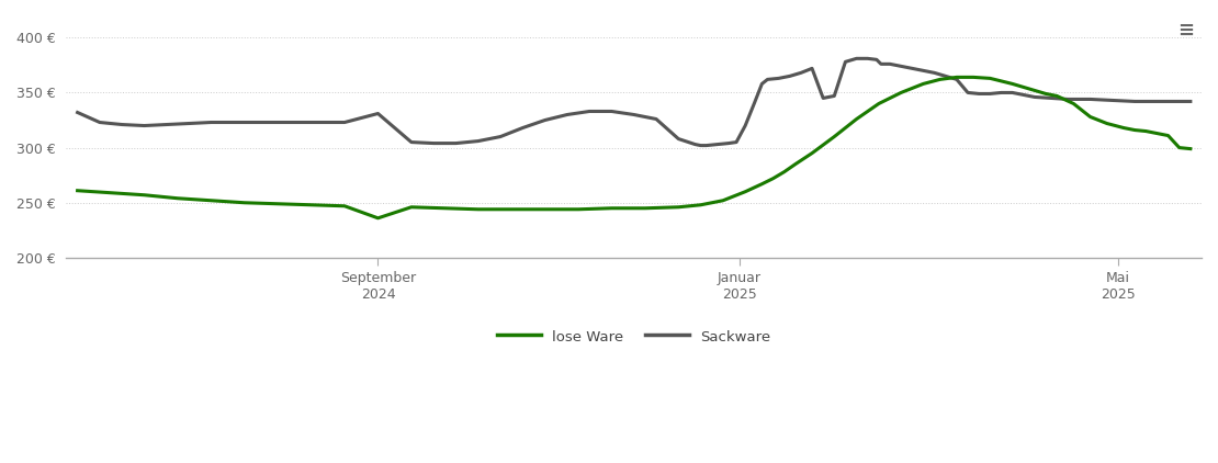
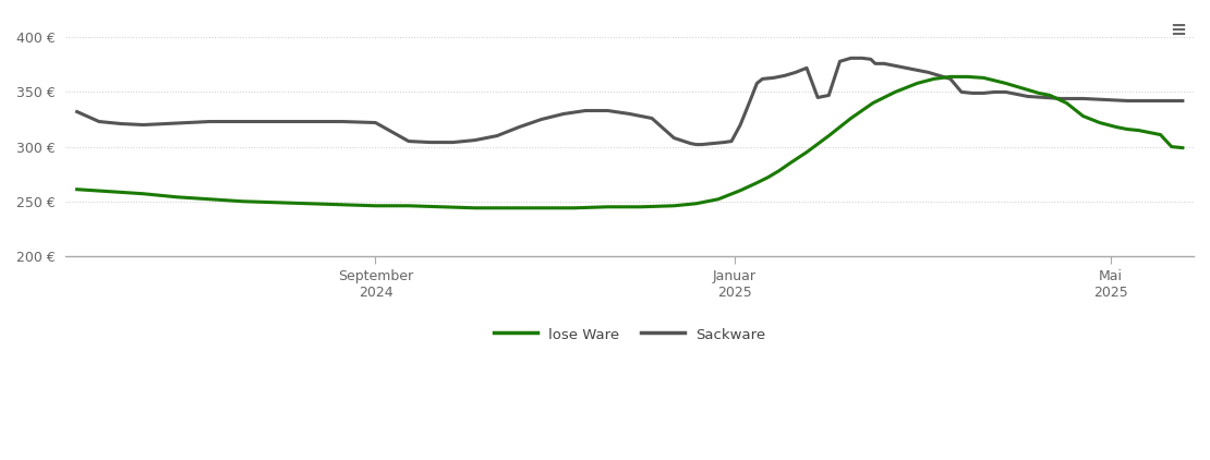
lose Ware/September 2024: 236 € -> 246 €
Sackware/September 2024: 331 € -> 322 €
